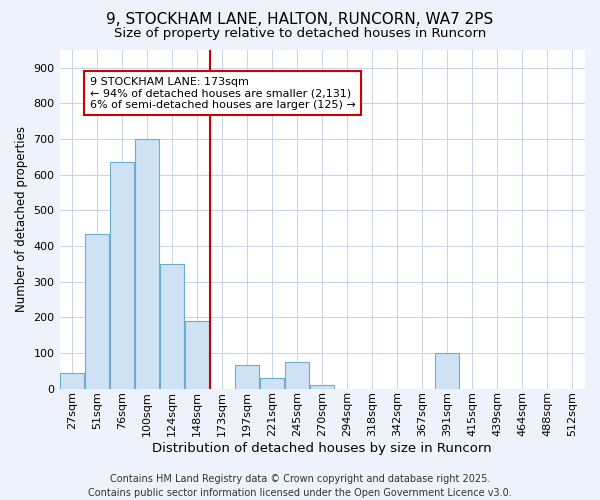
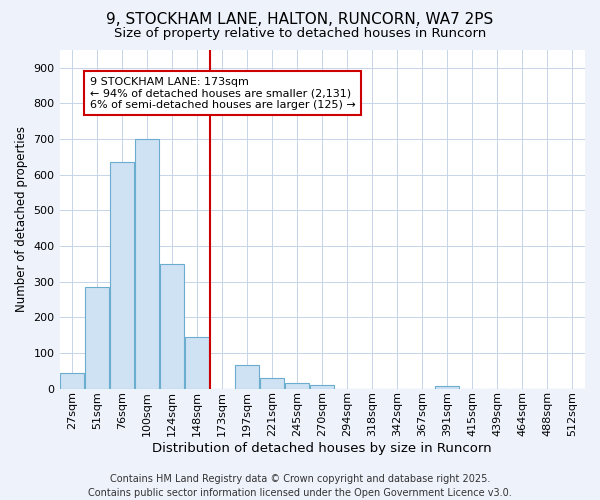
51sqm: 435 -> 285
148sqm: 190 -> 145
245sqm: 75 -> 15
391sqm: 100 -> 8
